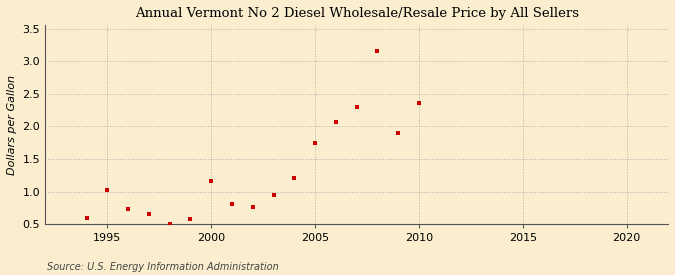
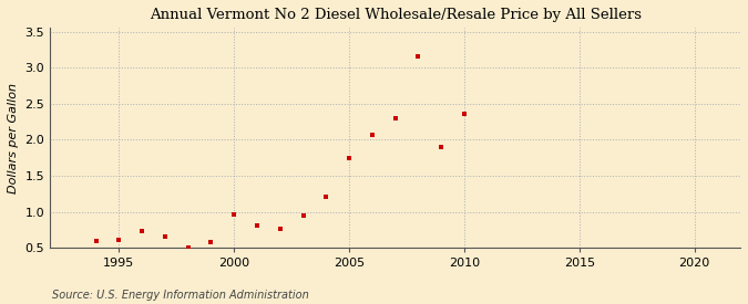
1995: 1.02 -> 0.61
2000: 1.16 -> 0.97
